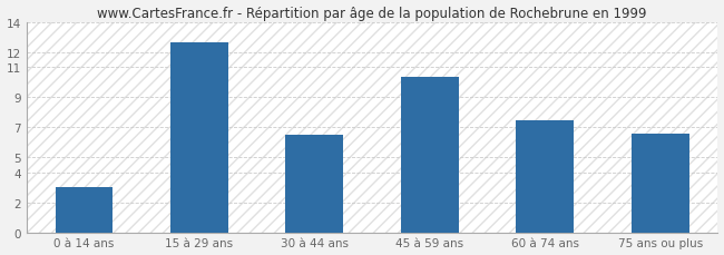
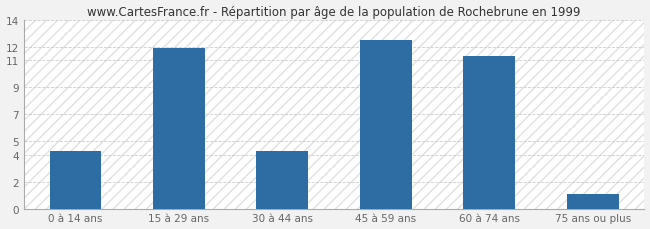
0 à 14 ans: 3.0 -> 4.3
15 à 29 ans: 12.7 -> 11.9
30 à 44 ans: 6.5 -> 4.3
45 à 59 ans: 10.4 -> 12.5
60 à 74 ans: 7.5 -> 11.3
75 ans ou plus: 6.6 -> 1.1
